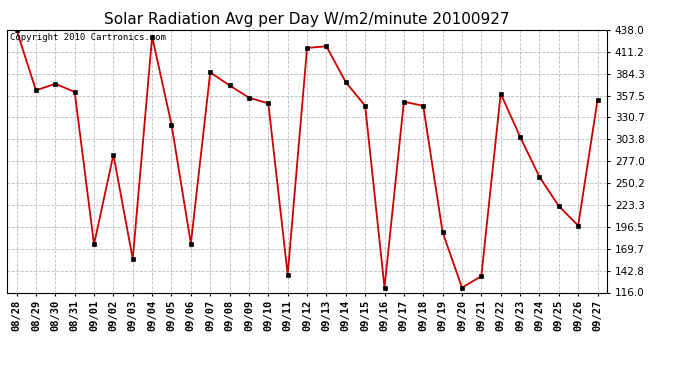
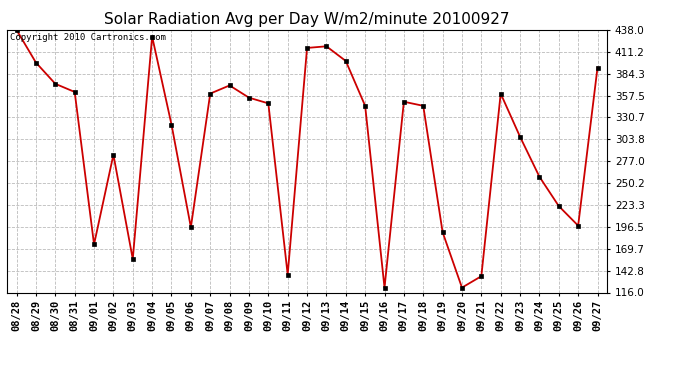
08/29: 364 -> 398
09/06: 176 -> 196
09/07: 386 -> 360
09/14: 374 -> 400
09/27: 352 -> 392
